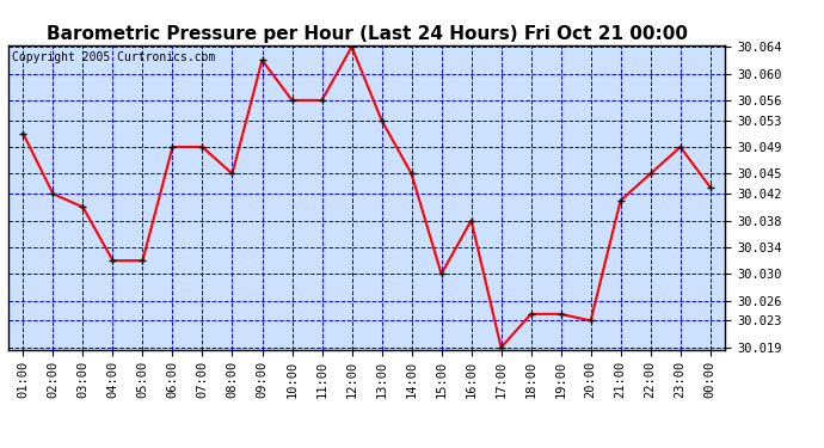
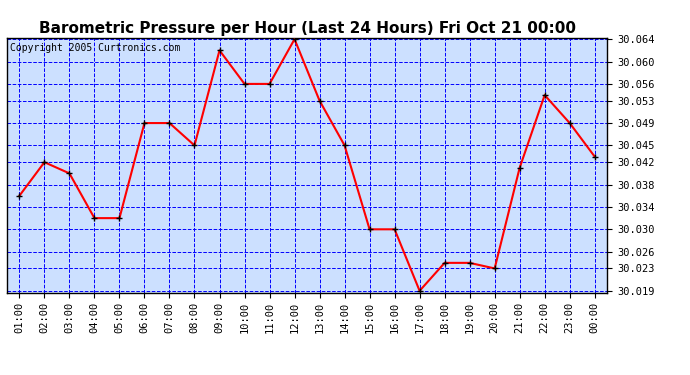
01:00: 30.051 -> 30.036
16:00: 30.038 -> 30.030
22:00: 30.045 -> 30.054
